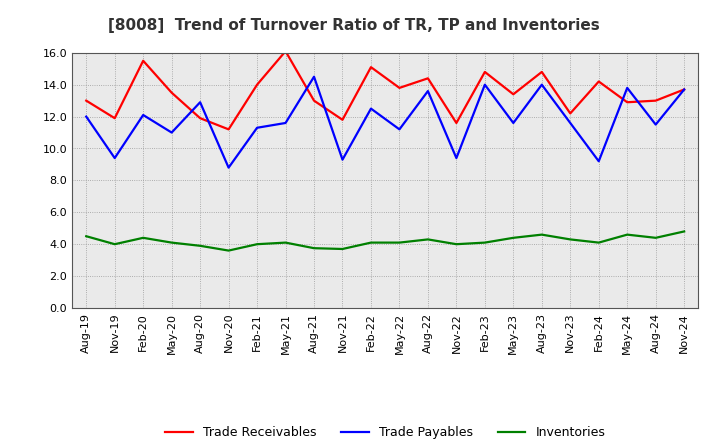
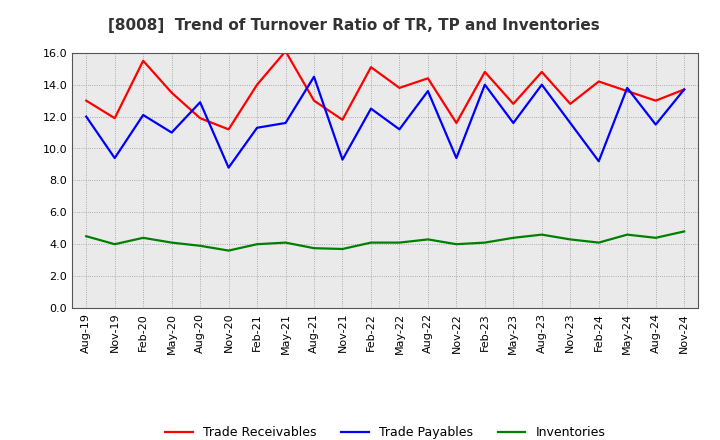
Trade Receivables/May-23: 13.4 -> 12.8
Trade Receivables/Nov-23: 12.2 -> 12.8
Trade Receivables/May-24: 12.9 -> 13.6
